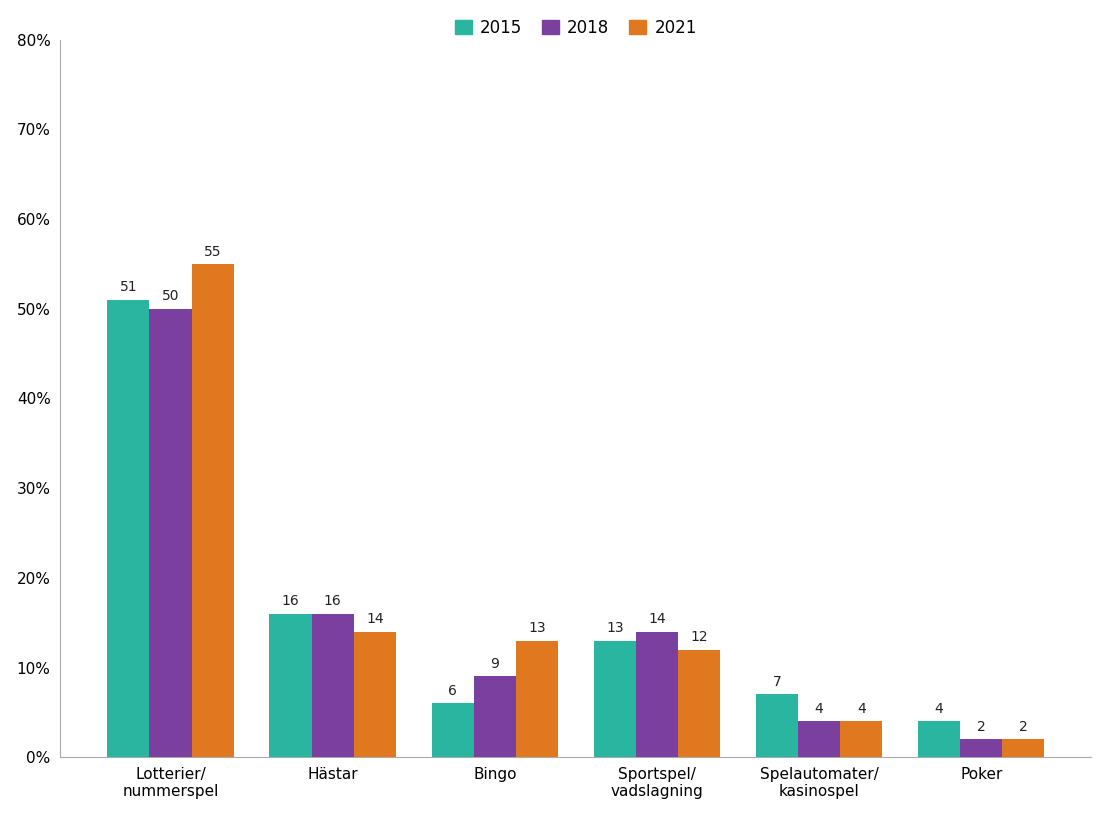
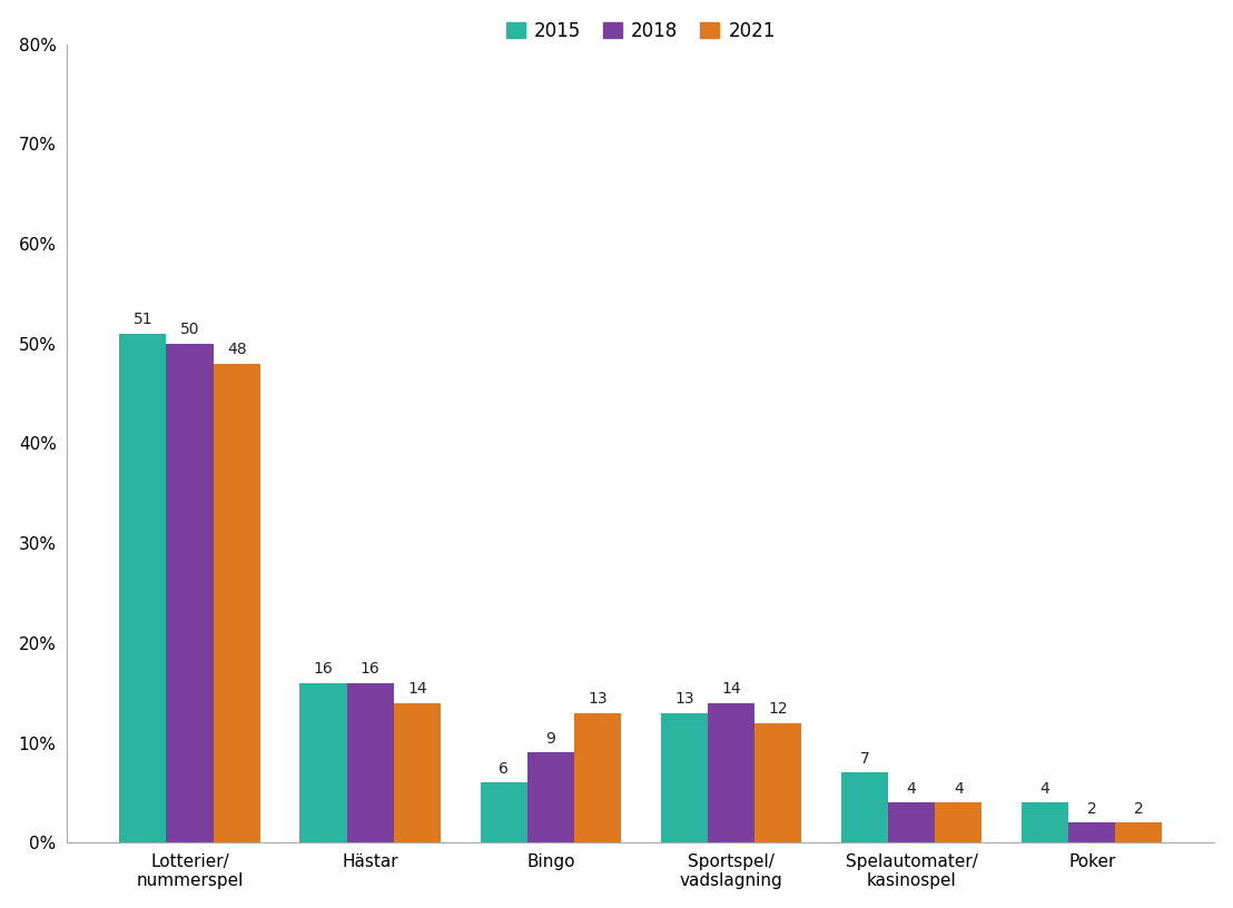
2021/Lotterier/ nummerspel: 55 -> 48
